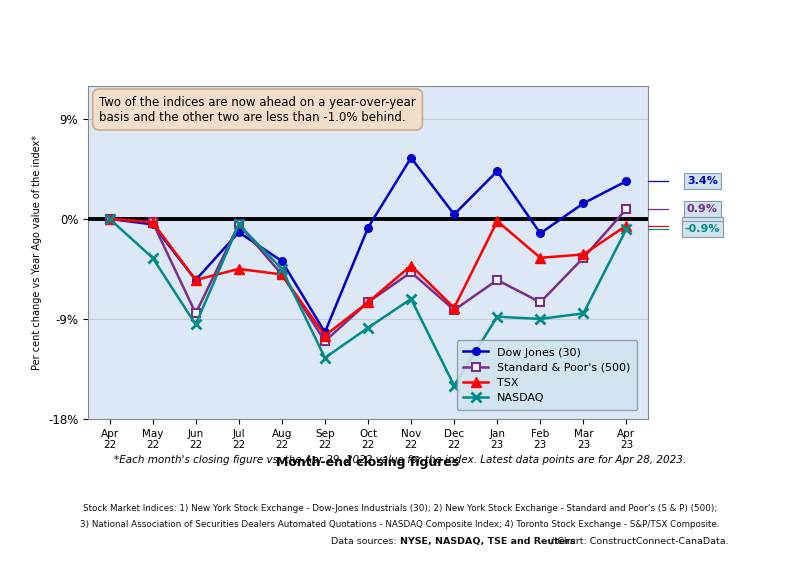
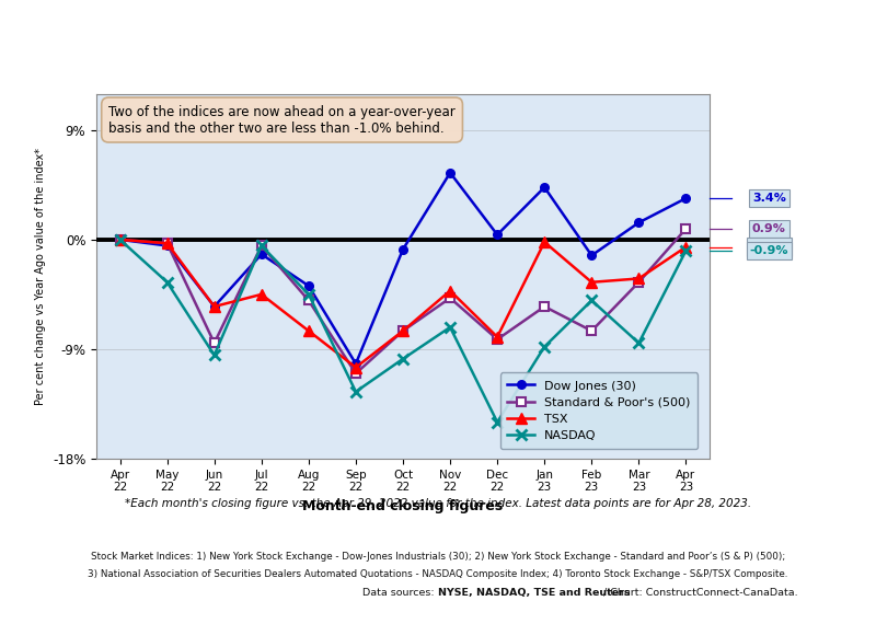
TSX/Aug 22: -5.0% -> -7.5%
NASDAQ/Feb 23: -9.0% -> -5.0%
